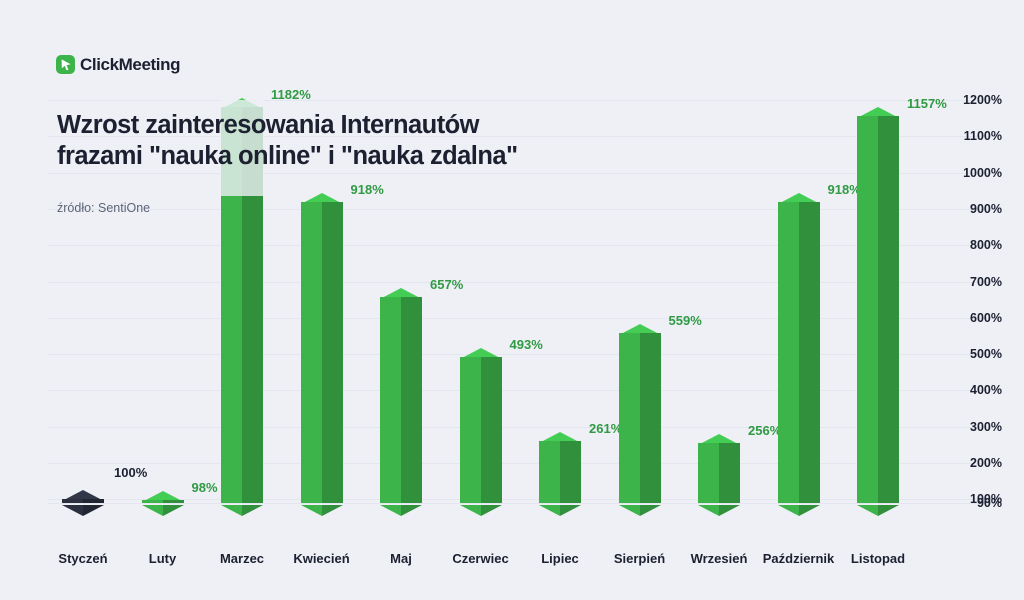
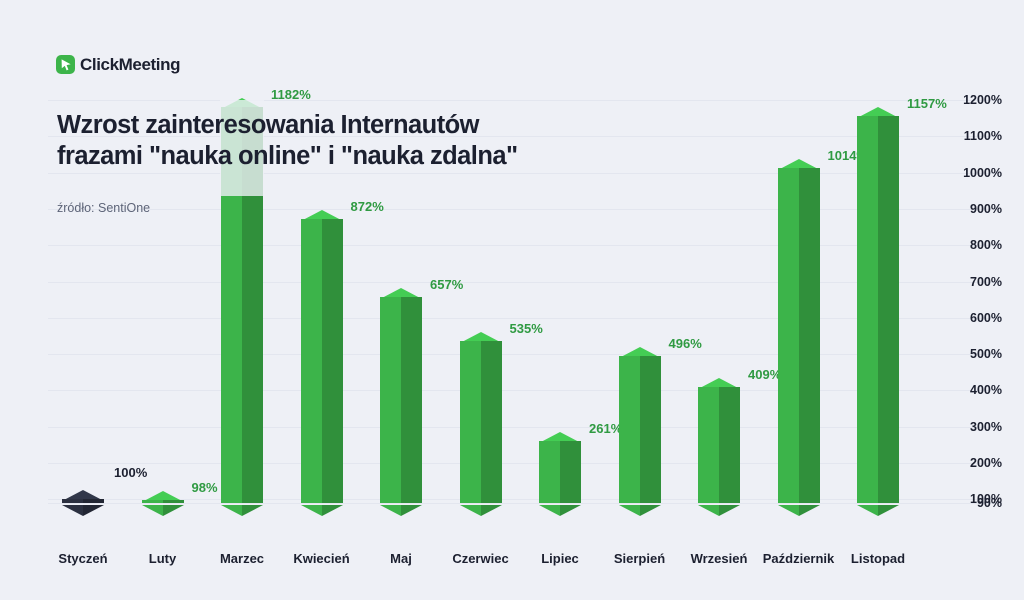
Kwiecień: 918% -> 872%
Czerwiec: 493% -> 535%
Sierpień: 559% -> 496%
Wrzesień: 256% -> 409%
Październik: 918% -> 1014%
